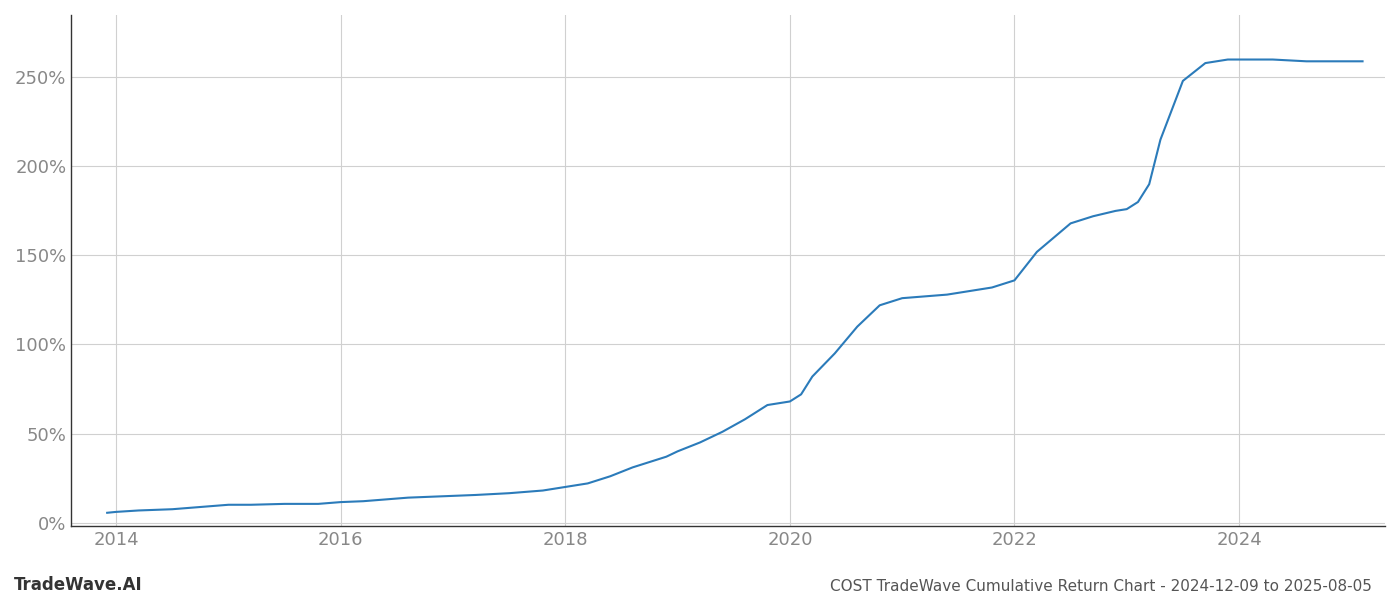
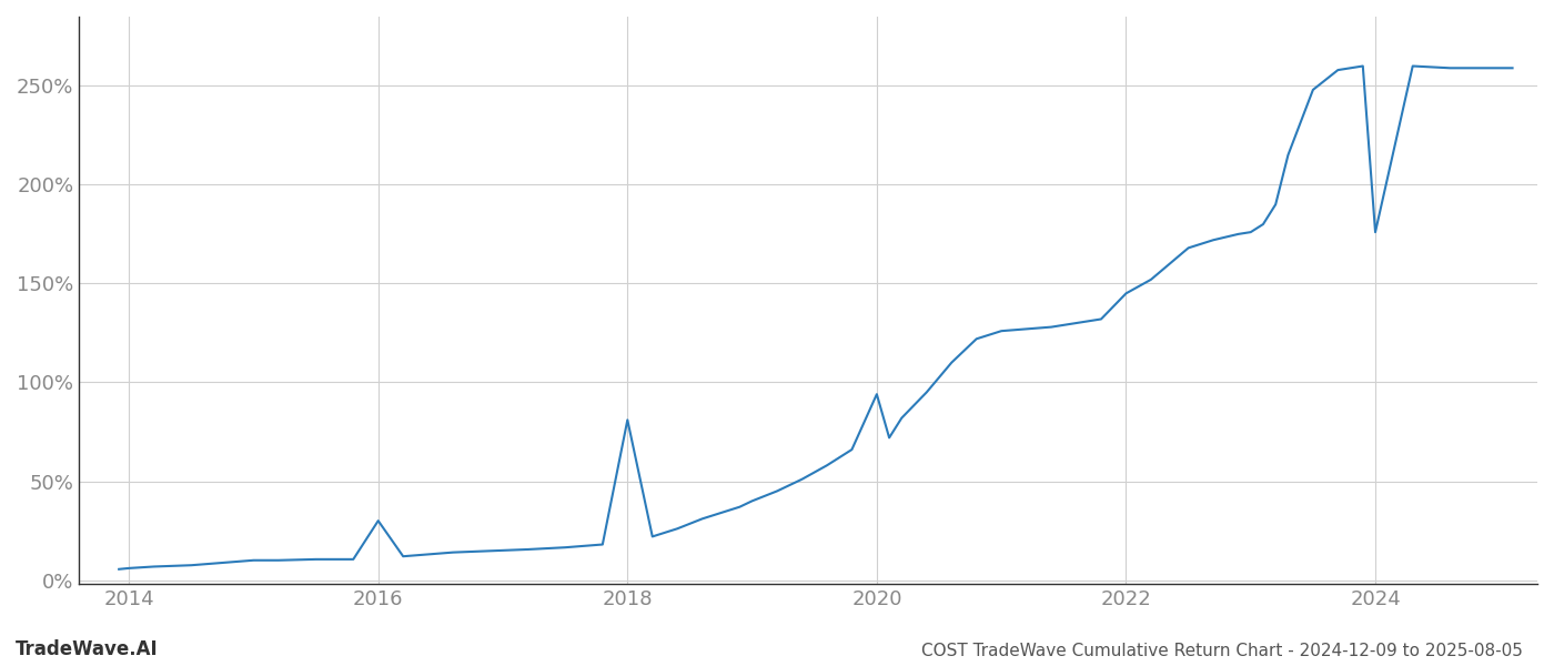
2016: 12% -> 30%
2018: 20% -> 81%
2020: 68% -> 94%
2022: 136% -> 145%
2024: 260% -> 176%
